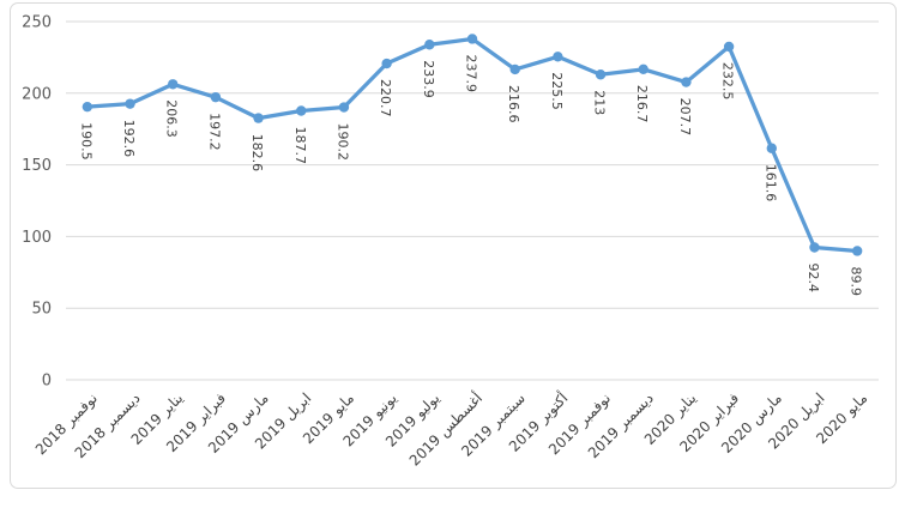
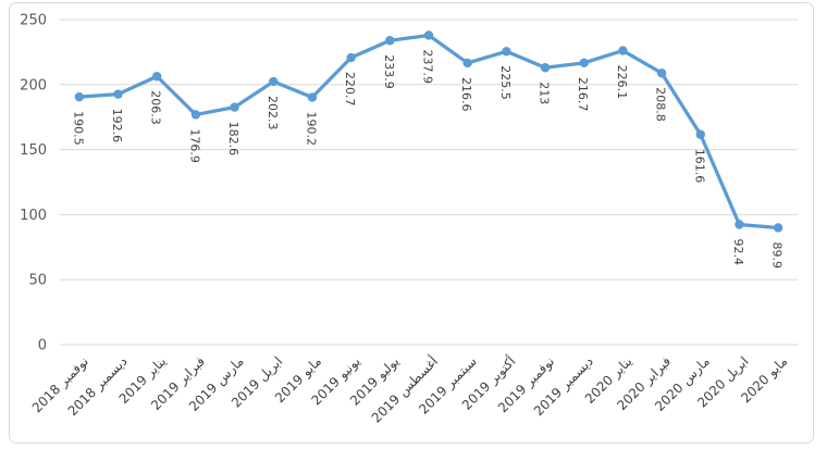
فبراير 2019: 197.2 -> 176.9
ابريل 2019: 187.7 -> 202.3
يناير 2020: 207.7 -> 226.1
فبراير 2020: 232.5 -> 208.8
